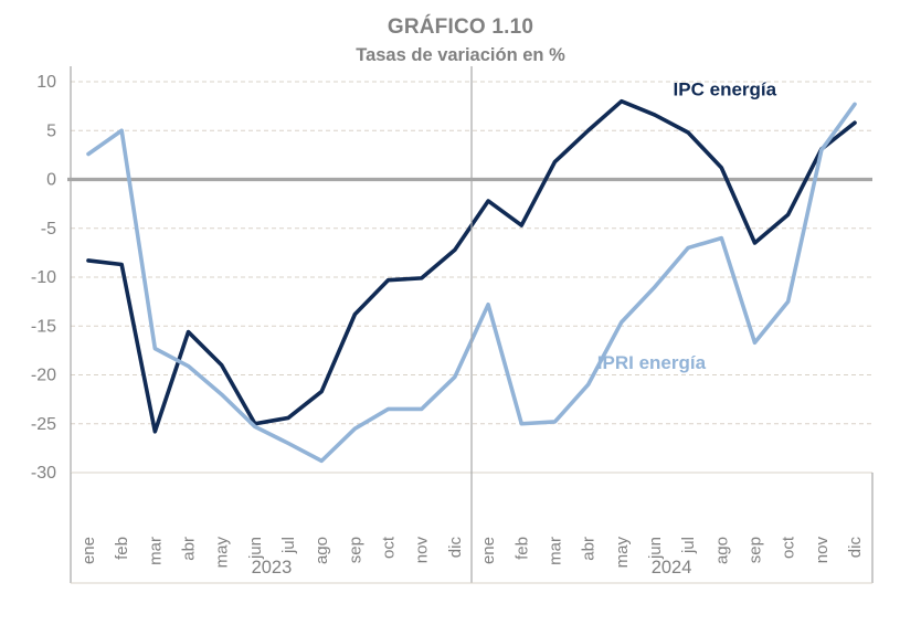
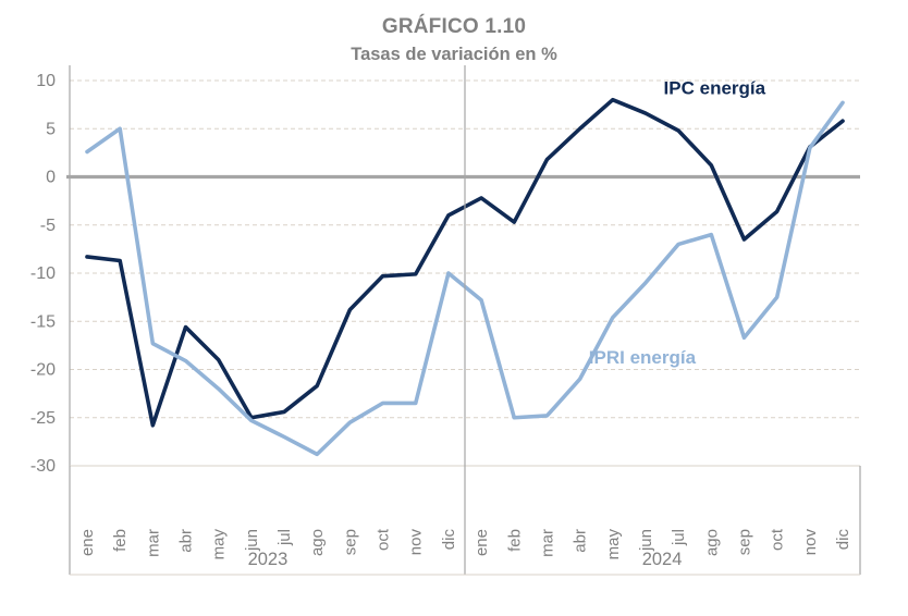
IPC energía/dic 2023: -7 -> -4
IPRI energía/dic 2023: -20 -> -10
